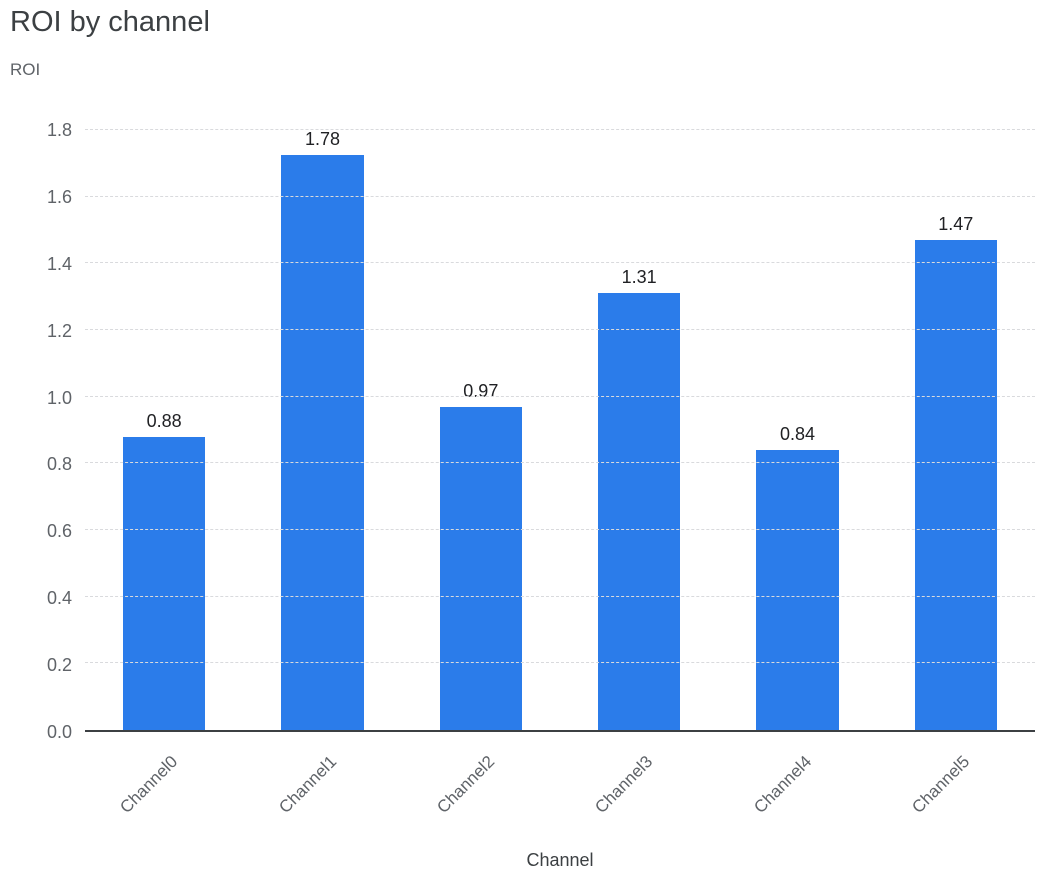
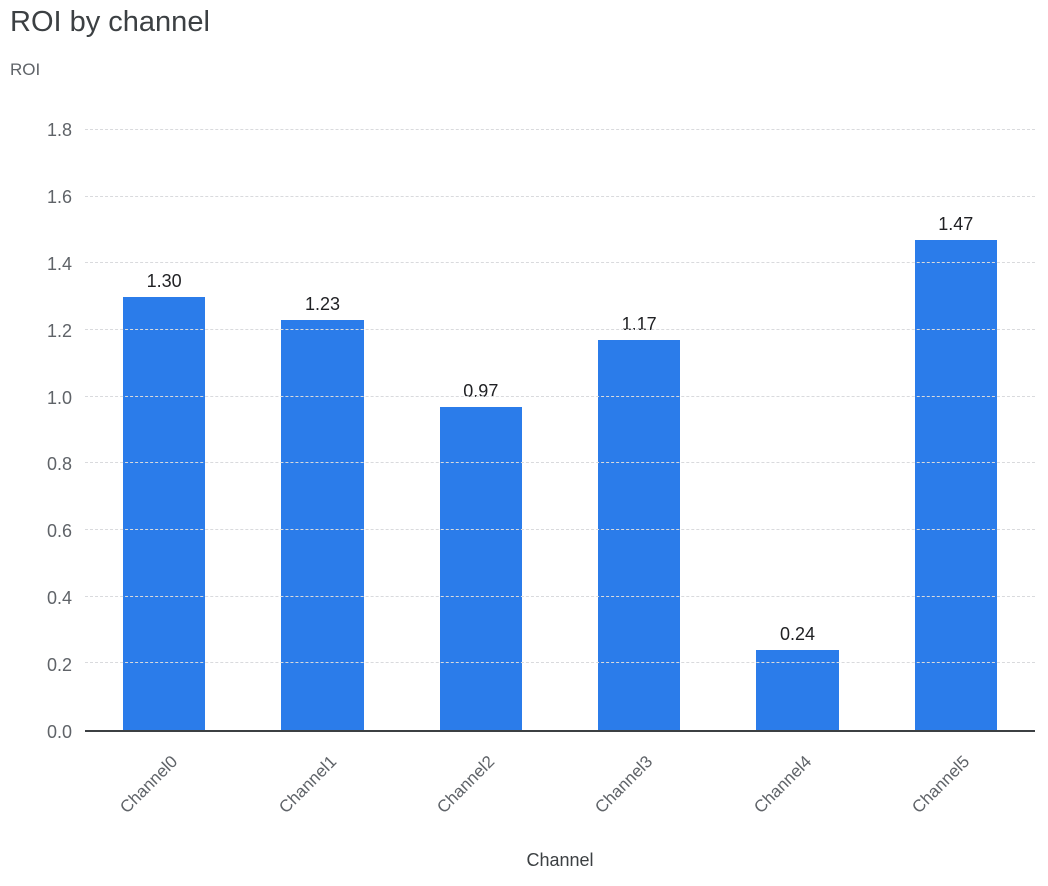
Channel0: 0.88 -> 1.30
Channel1: 1.78 -> 1.23
Channel3: 1.31 -> 1.17
Channel4: 0.84 -> 0.24
